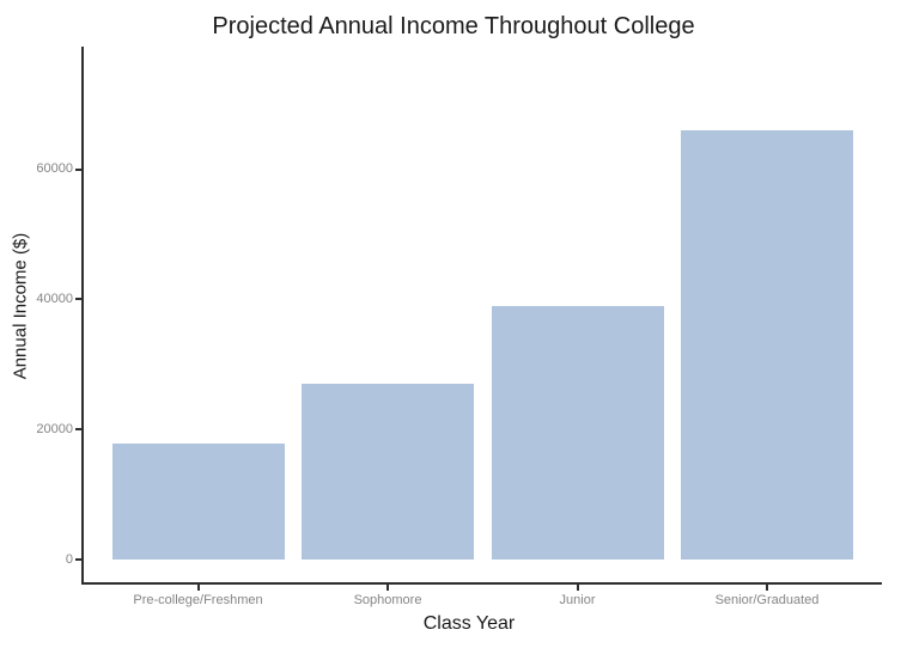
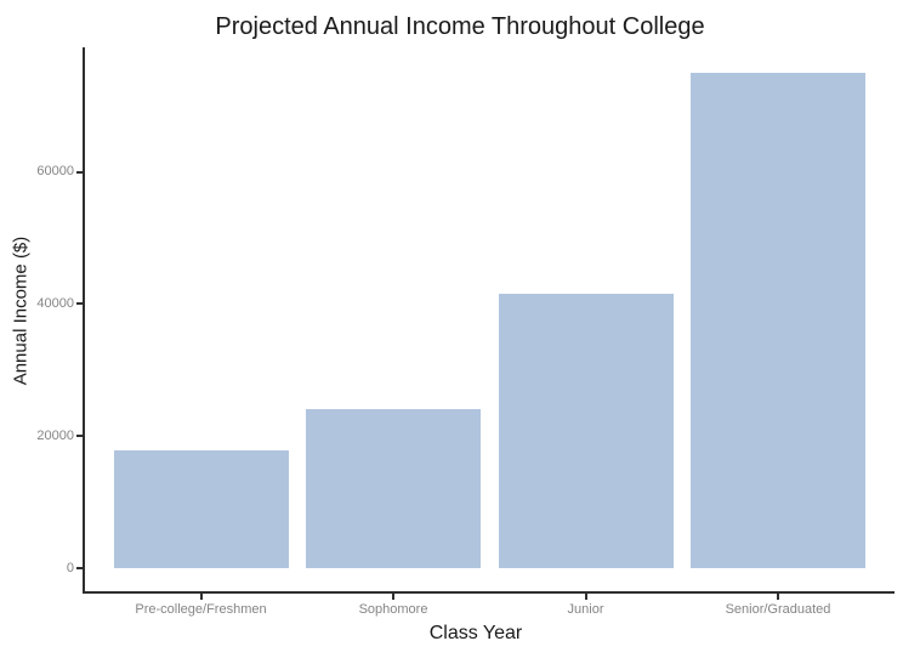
Sophomore: 27000 -> 24000
Junior: 39000 -> 42000
Senior/Graduated: 66000 -> 75000
